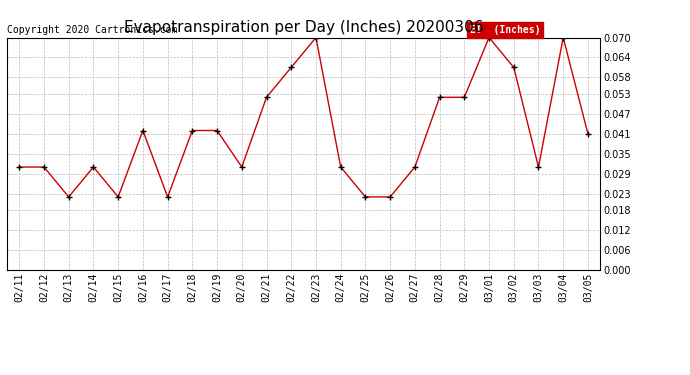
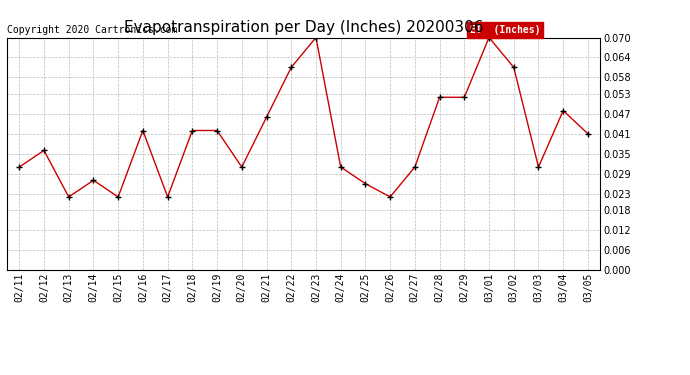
02/12: 0.031 -> 0.036
02/14: 0.031 -> 0.027
02/21: 0.052 -> 0.046
02/25: 0.022 -> 0.026
03/04: 0.070 -> 0.048
